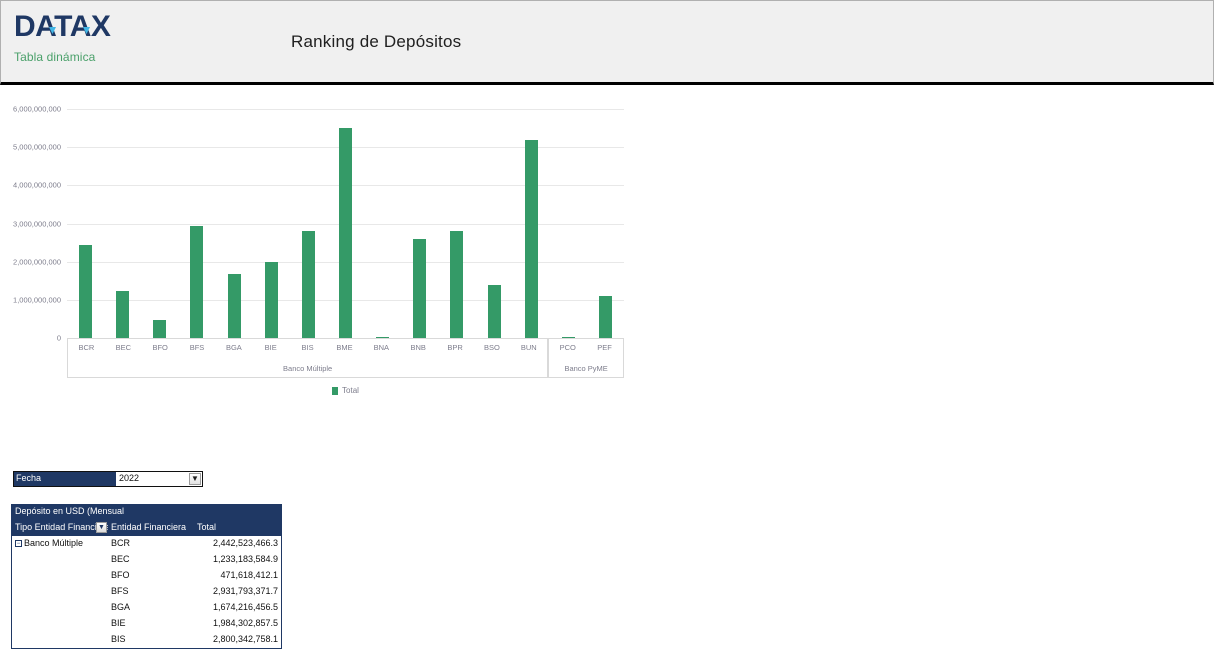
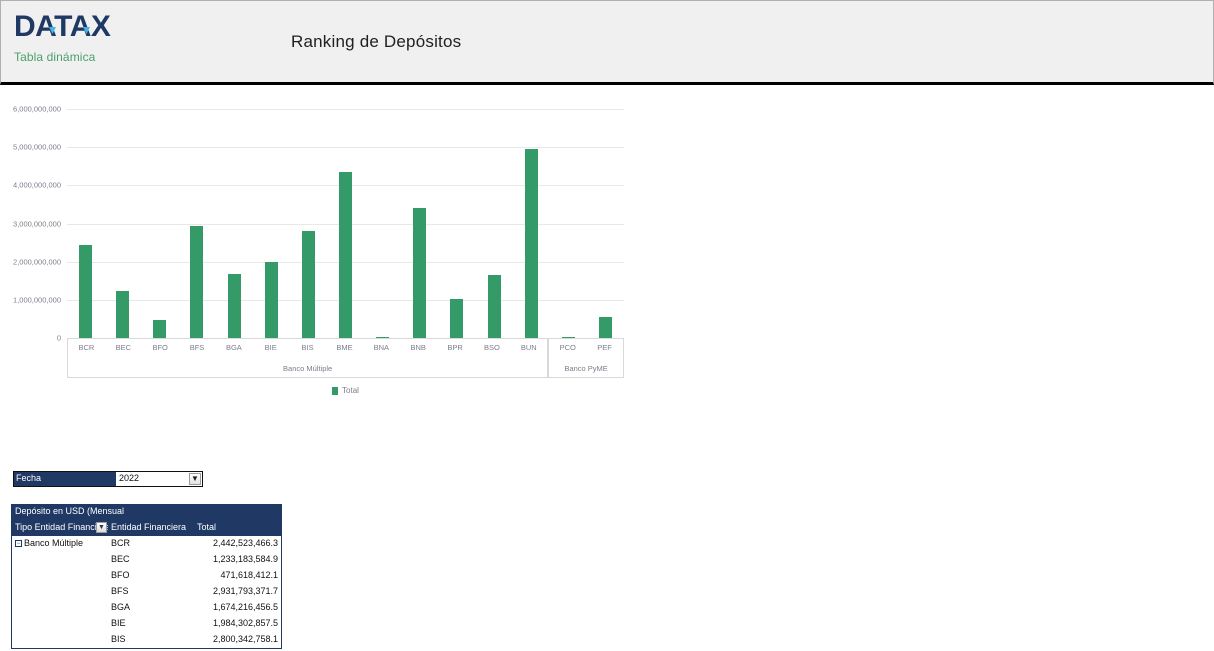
BME: 5500000000 -> 4400000000
BNB: 2600000000 -> 3400000000
BPR: 2800000000 -> 1000000000
BSO: 1400000000 -> 1700000000
BUN: 5200000000 -> 5000000000
PEF: 1100000000 -> 600000000
